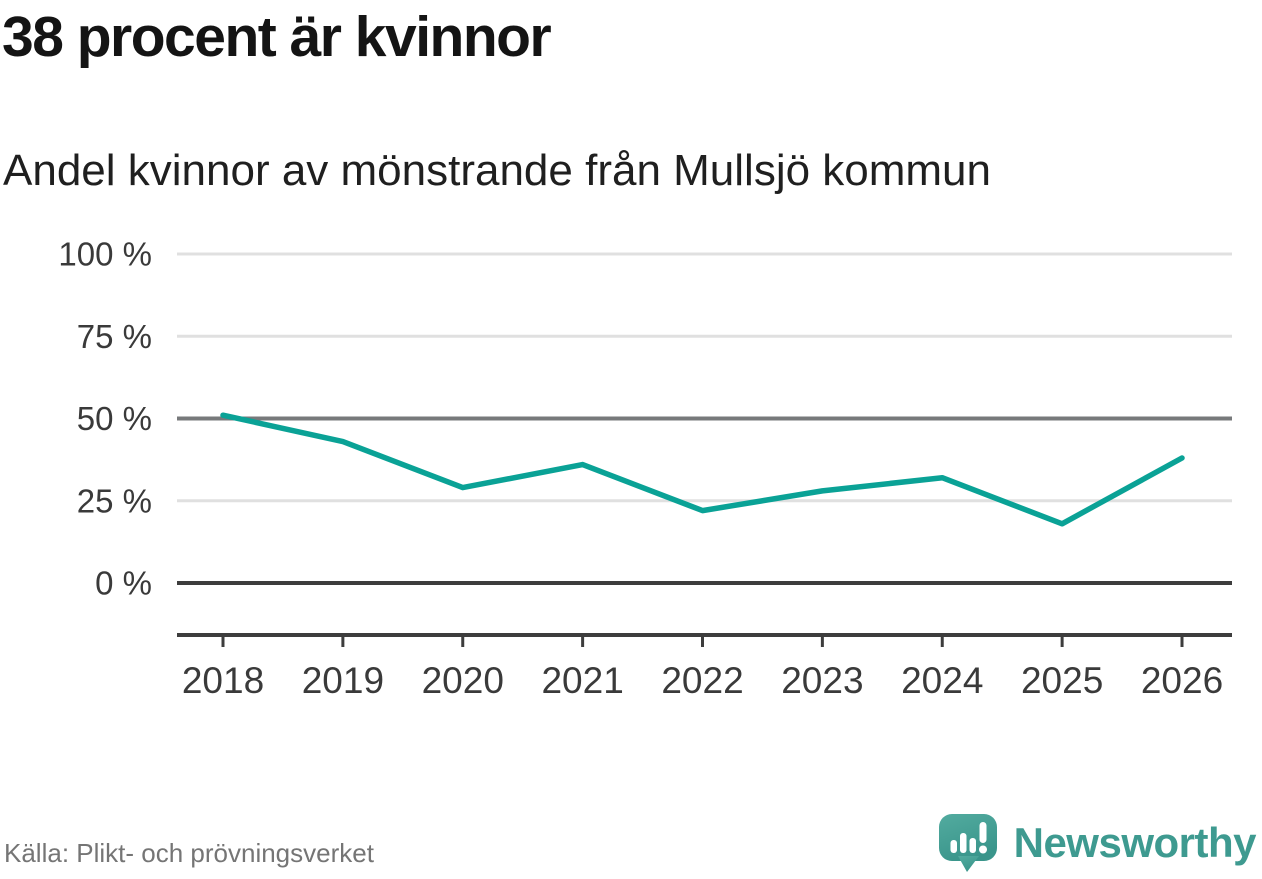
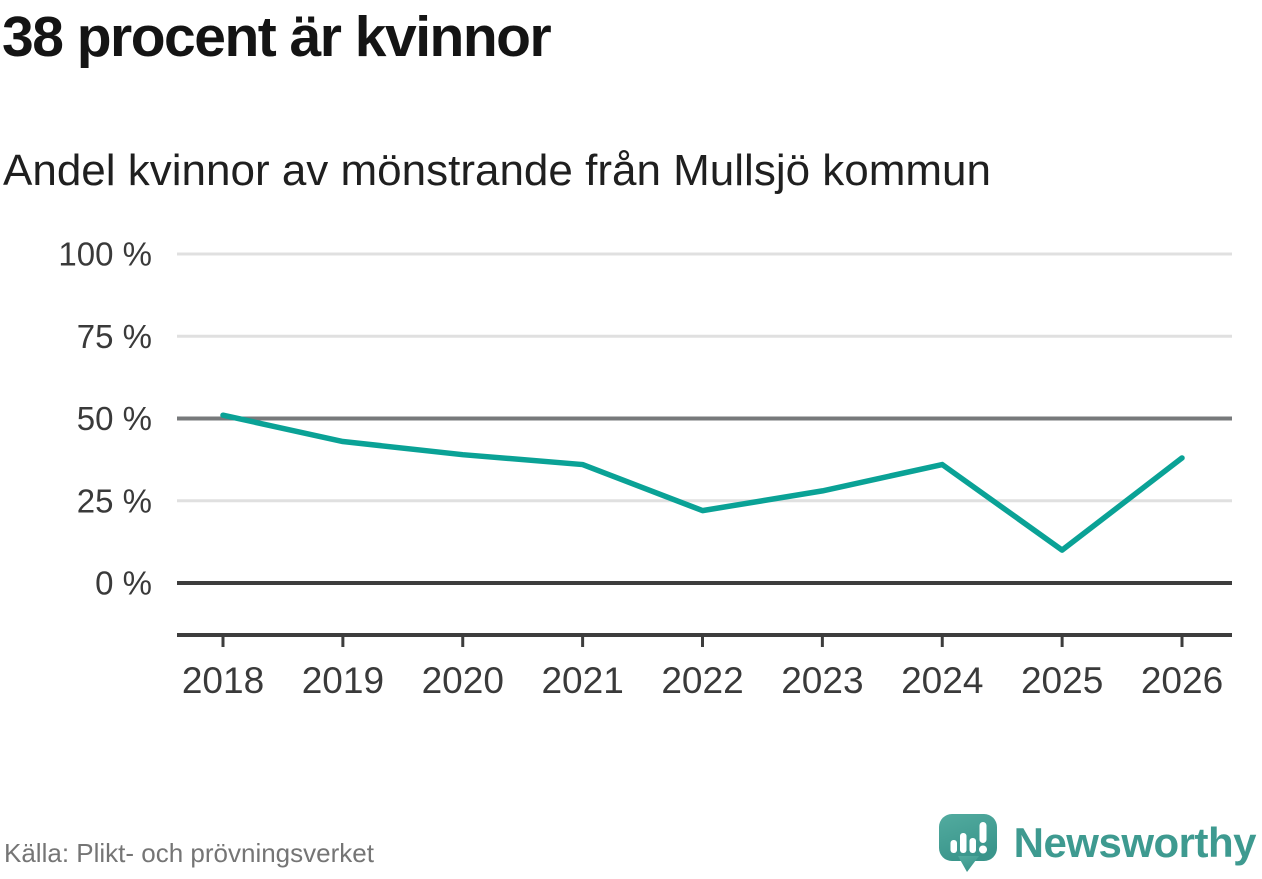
2020: 29% -> 39%
2024: 32% -> 36%
2025: 18% -> 10%
